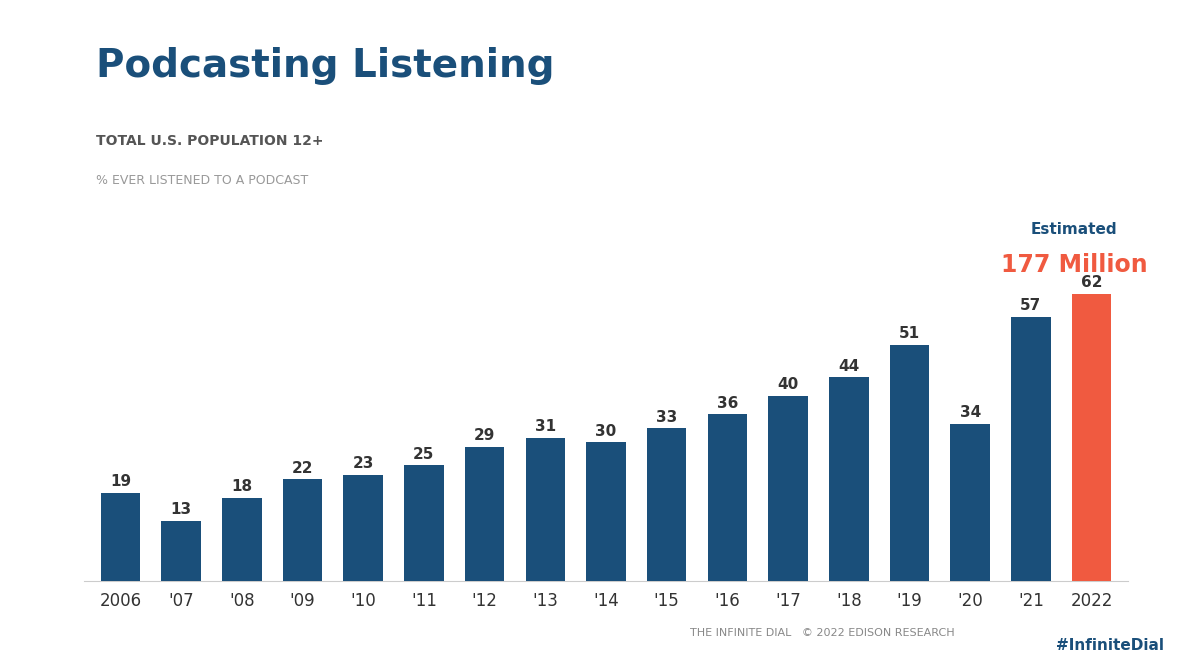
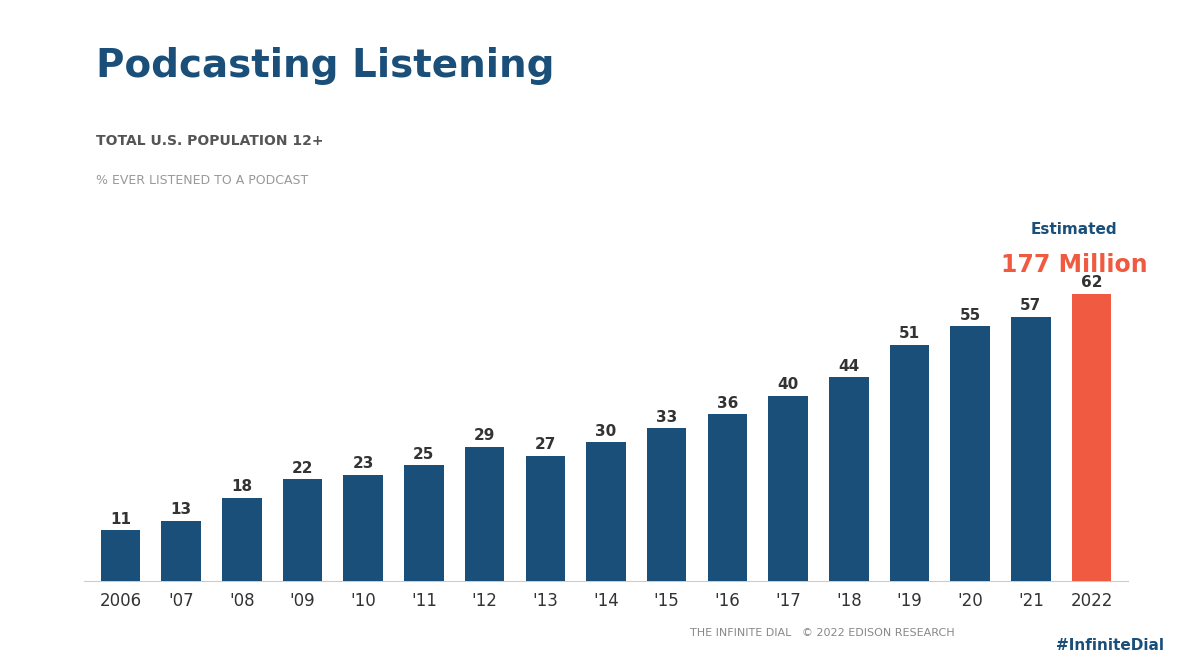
2006: 19 -> 11
'13: 31 -> 27
'20: 34 -> 55
